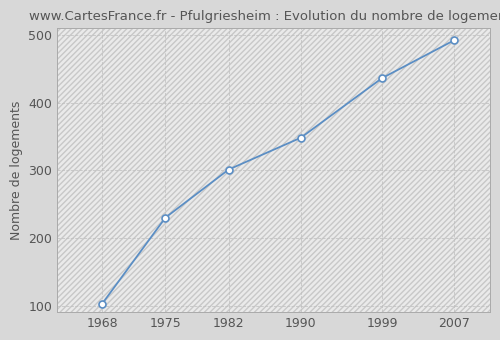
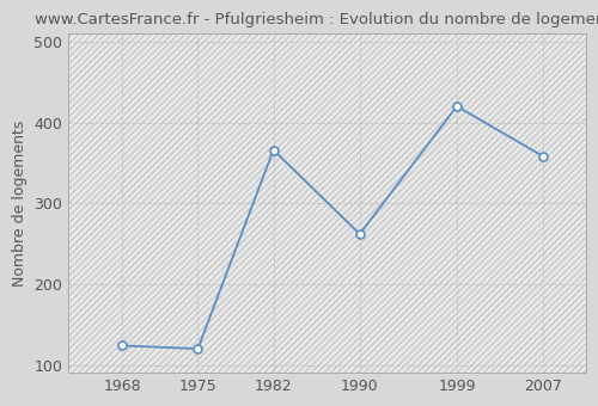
1968: 103 -> 124
1975: 230 -> 120
1982: 301 -> 366
1990: 348 -> 262
1999: 436 -> 420
2007: 492 -> 358
